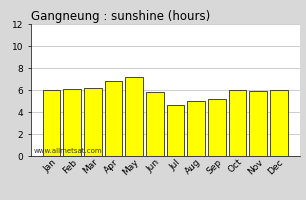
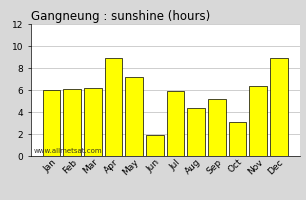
Apr: 6.8 -> 8.9
Jun: 5.8 -> 1.9
Jul: 4.6 -> 5.9
Aug: 5.0 -> 4.4
Oct: 6.0 -> 3.1
Nov: 5.9 -> 6.4
Dec: 6.0 -> 8.9
